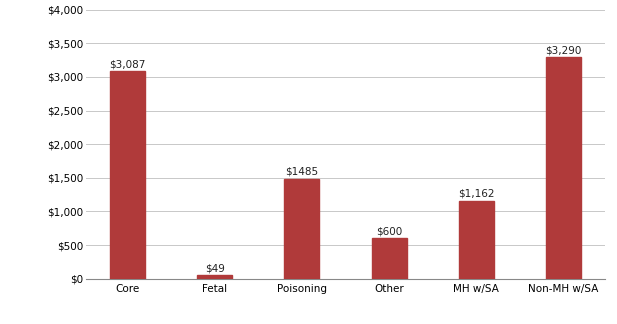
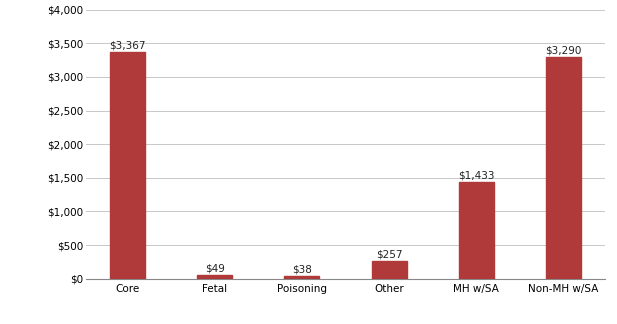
Core: $3,087 -> $3,367
Poisoning: $1485 -> $38
Other: $600 -> $257
MH w/SA: $1,162 -> $1,433
